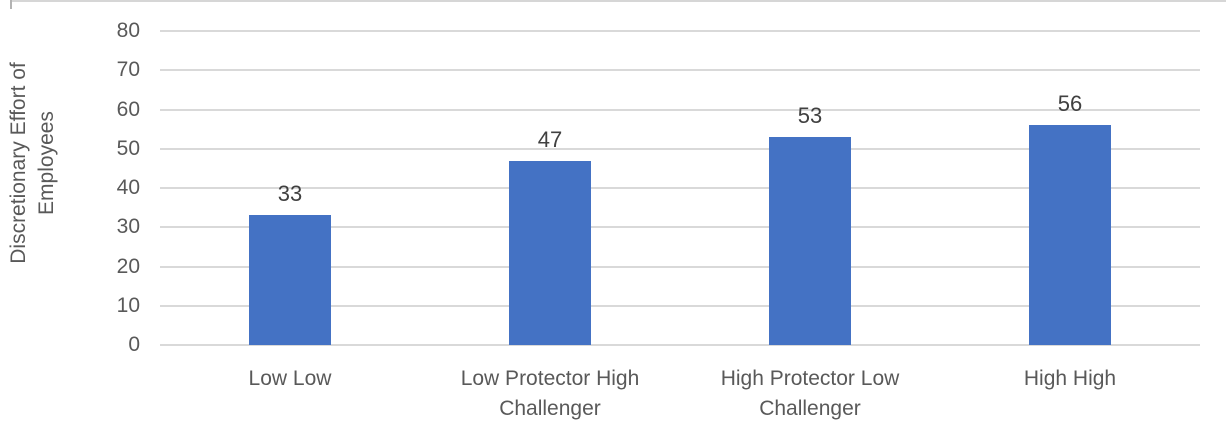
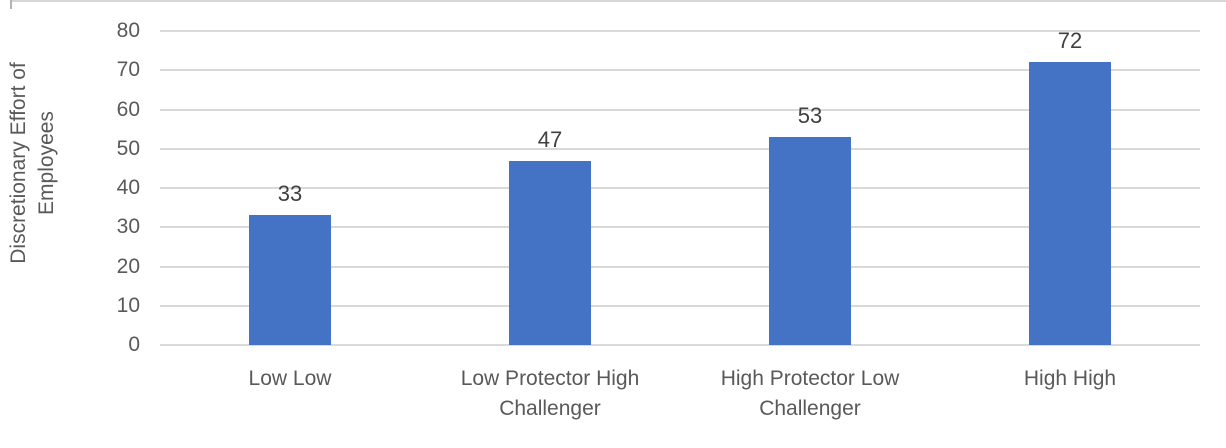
High High: 56 -> 72
